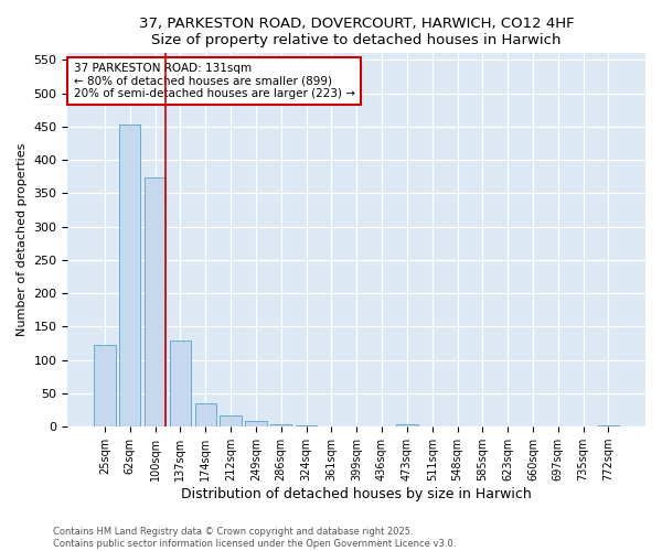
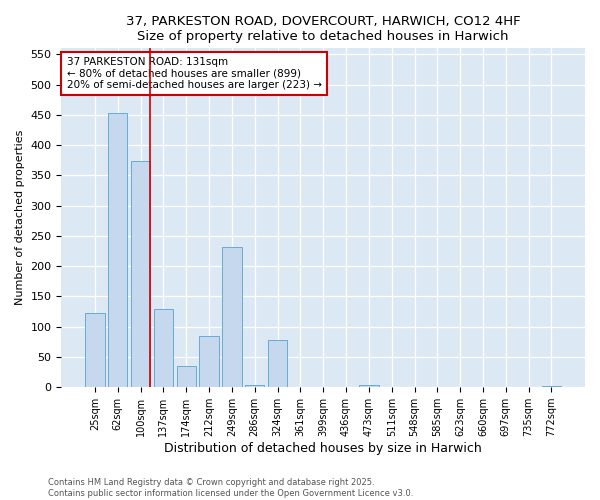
212sqm: 17 -> 84
249sqm: 8 -> 232
324sqm: 2 -> 78
